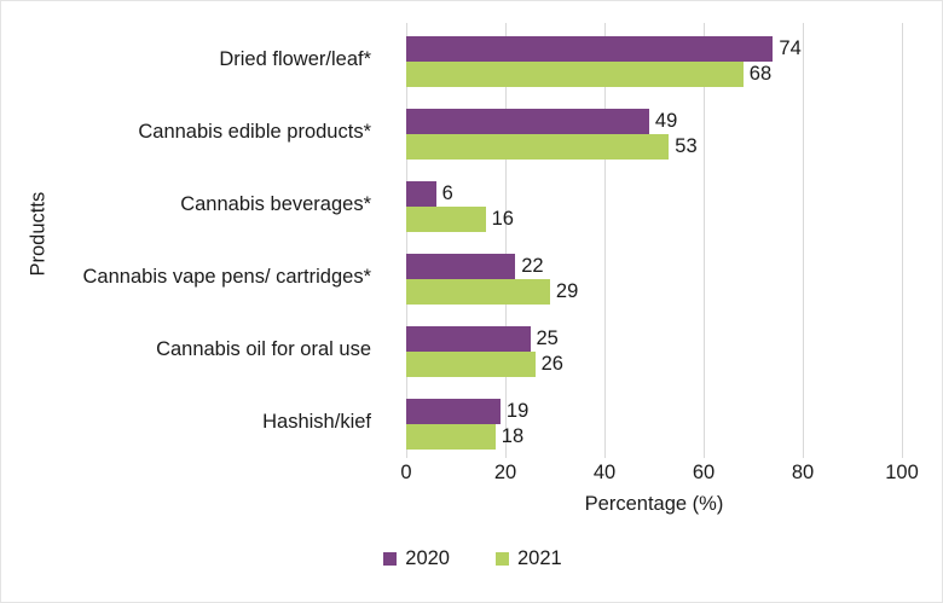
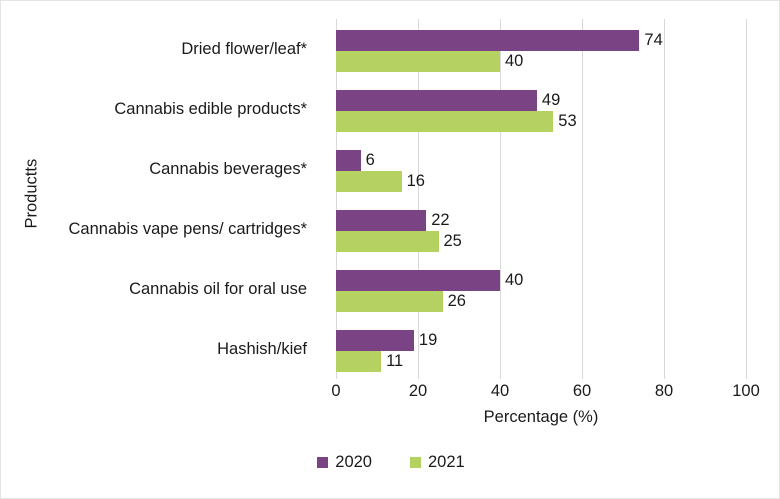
2021/Dried flower/leaf*: 68 -> 40
2021/Cannabis vape pens/ cartridges*: 29 -> 25
2020/Cannabis oil for oral use: 25 -> 40
2021/Hashish/kief: 18 -> 11
